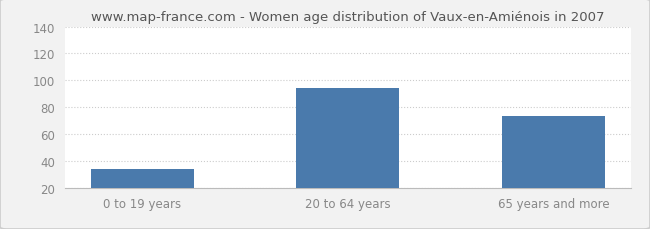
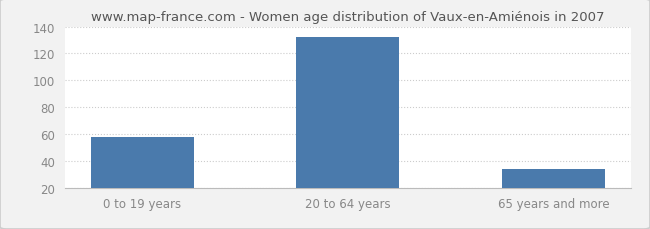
0 to 19 years: 34 -> 58
20 to 64 years: 94 -> 132
65 years and more: 73 -> 34
